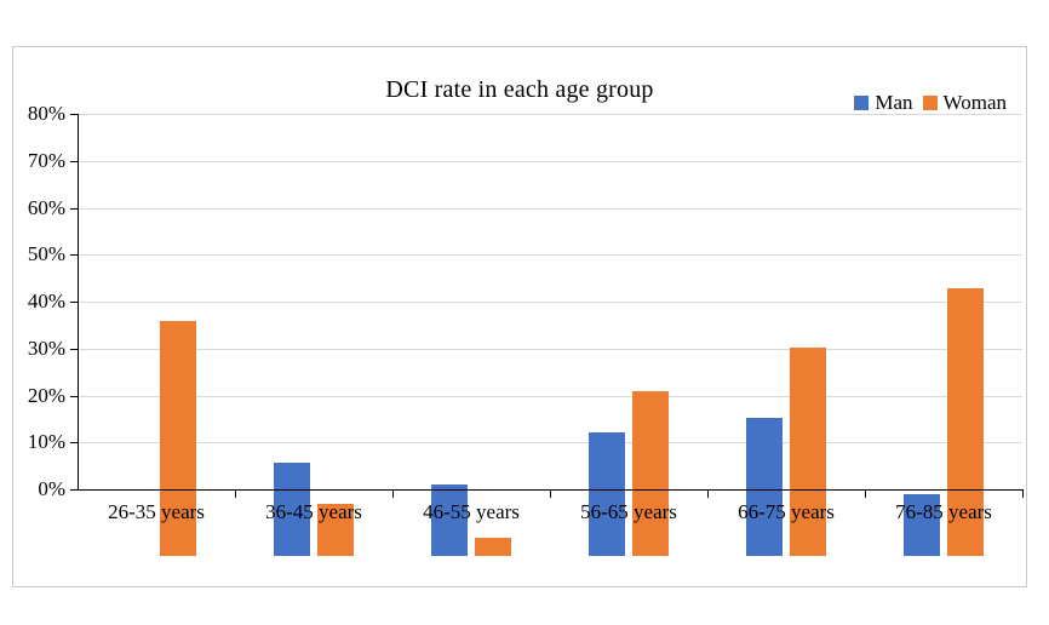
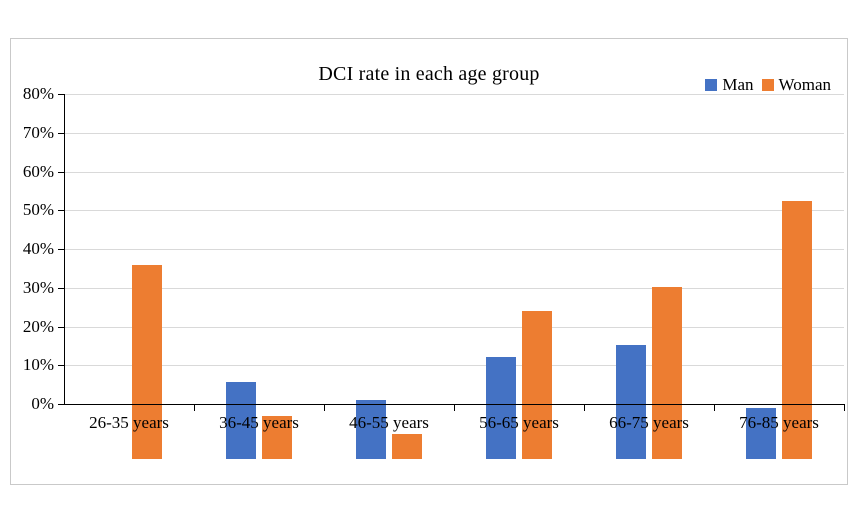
Woman/46-55 years: 4% -> 6%
Woman/56-65 years: 35% -> 38%
Woman/76-85 years: 57% -> 67%
